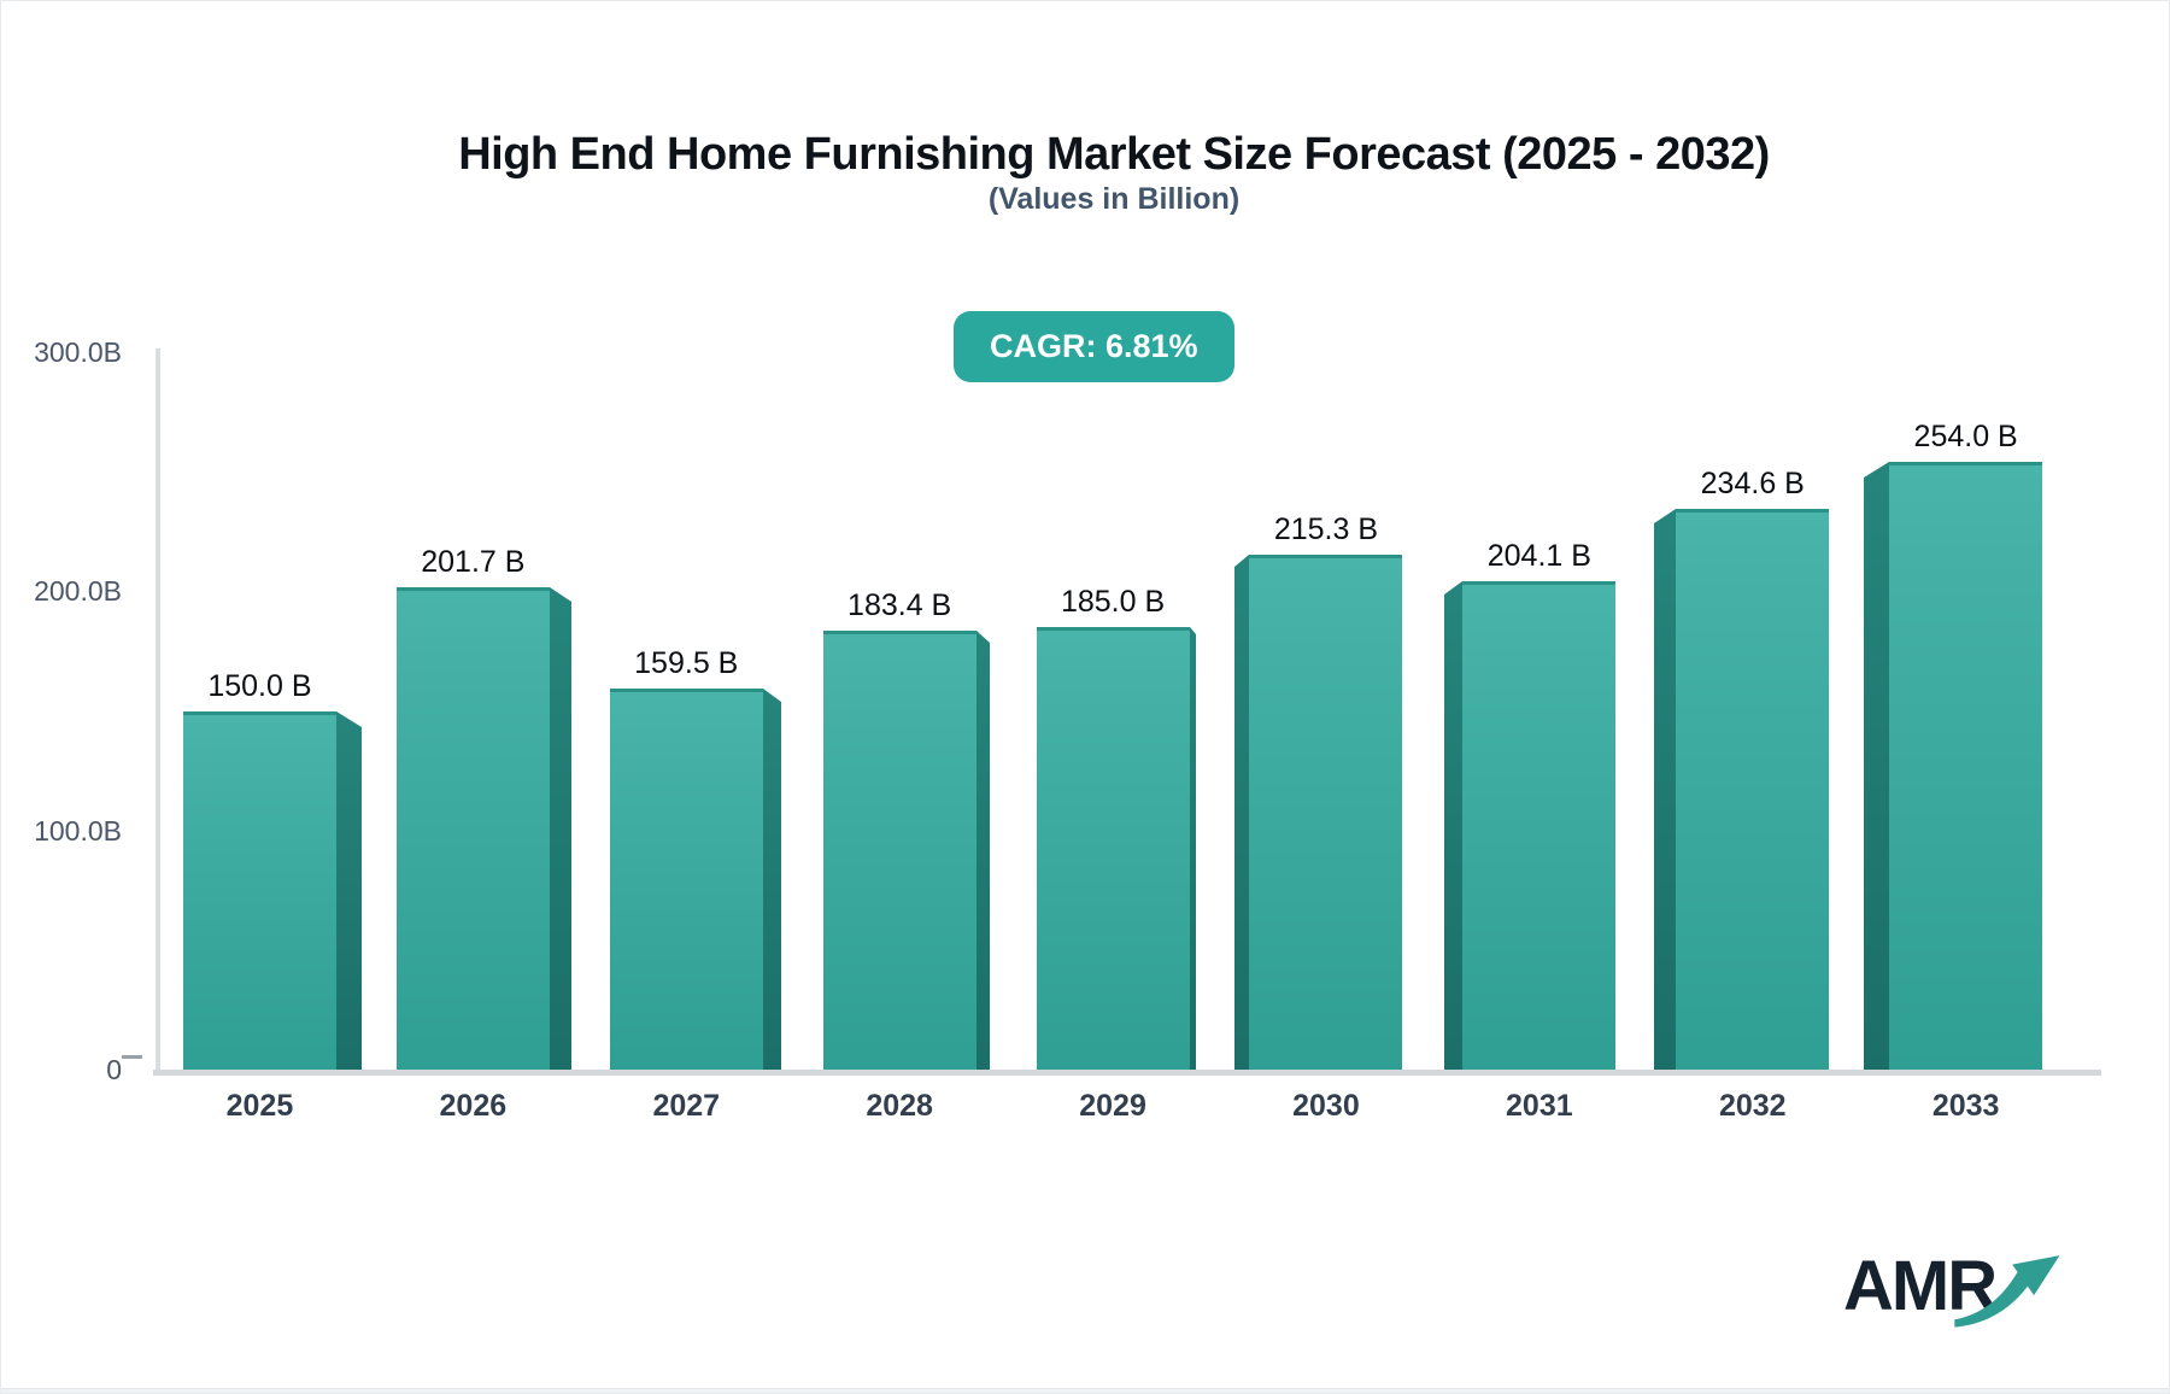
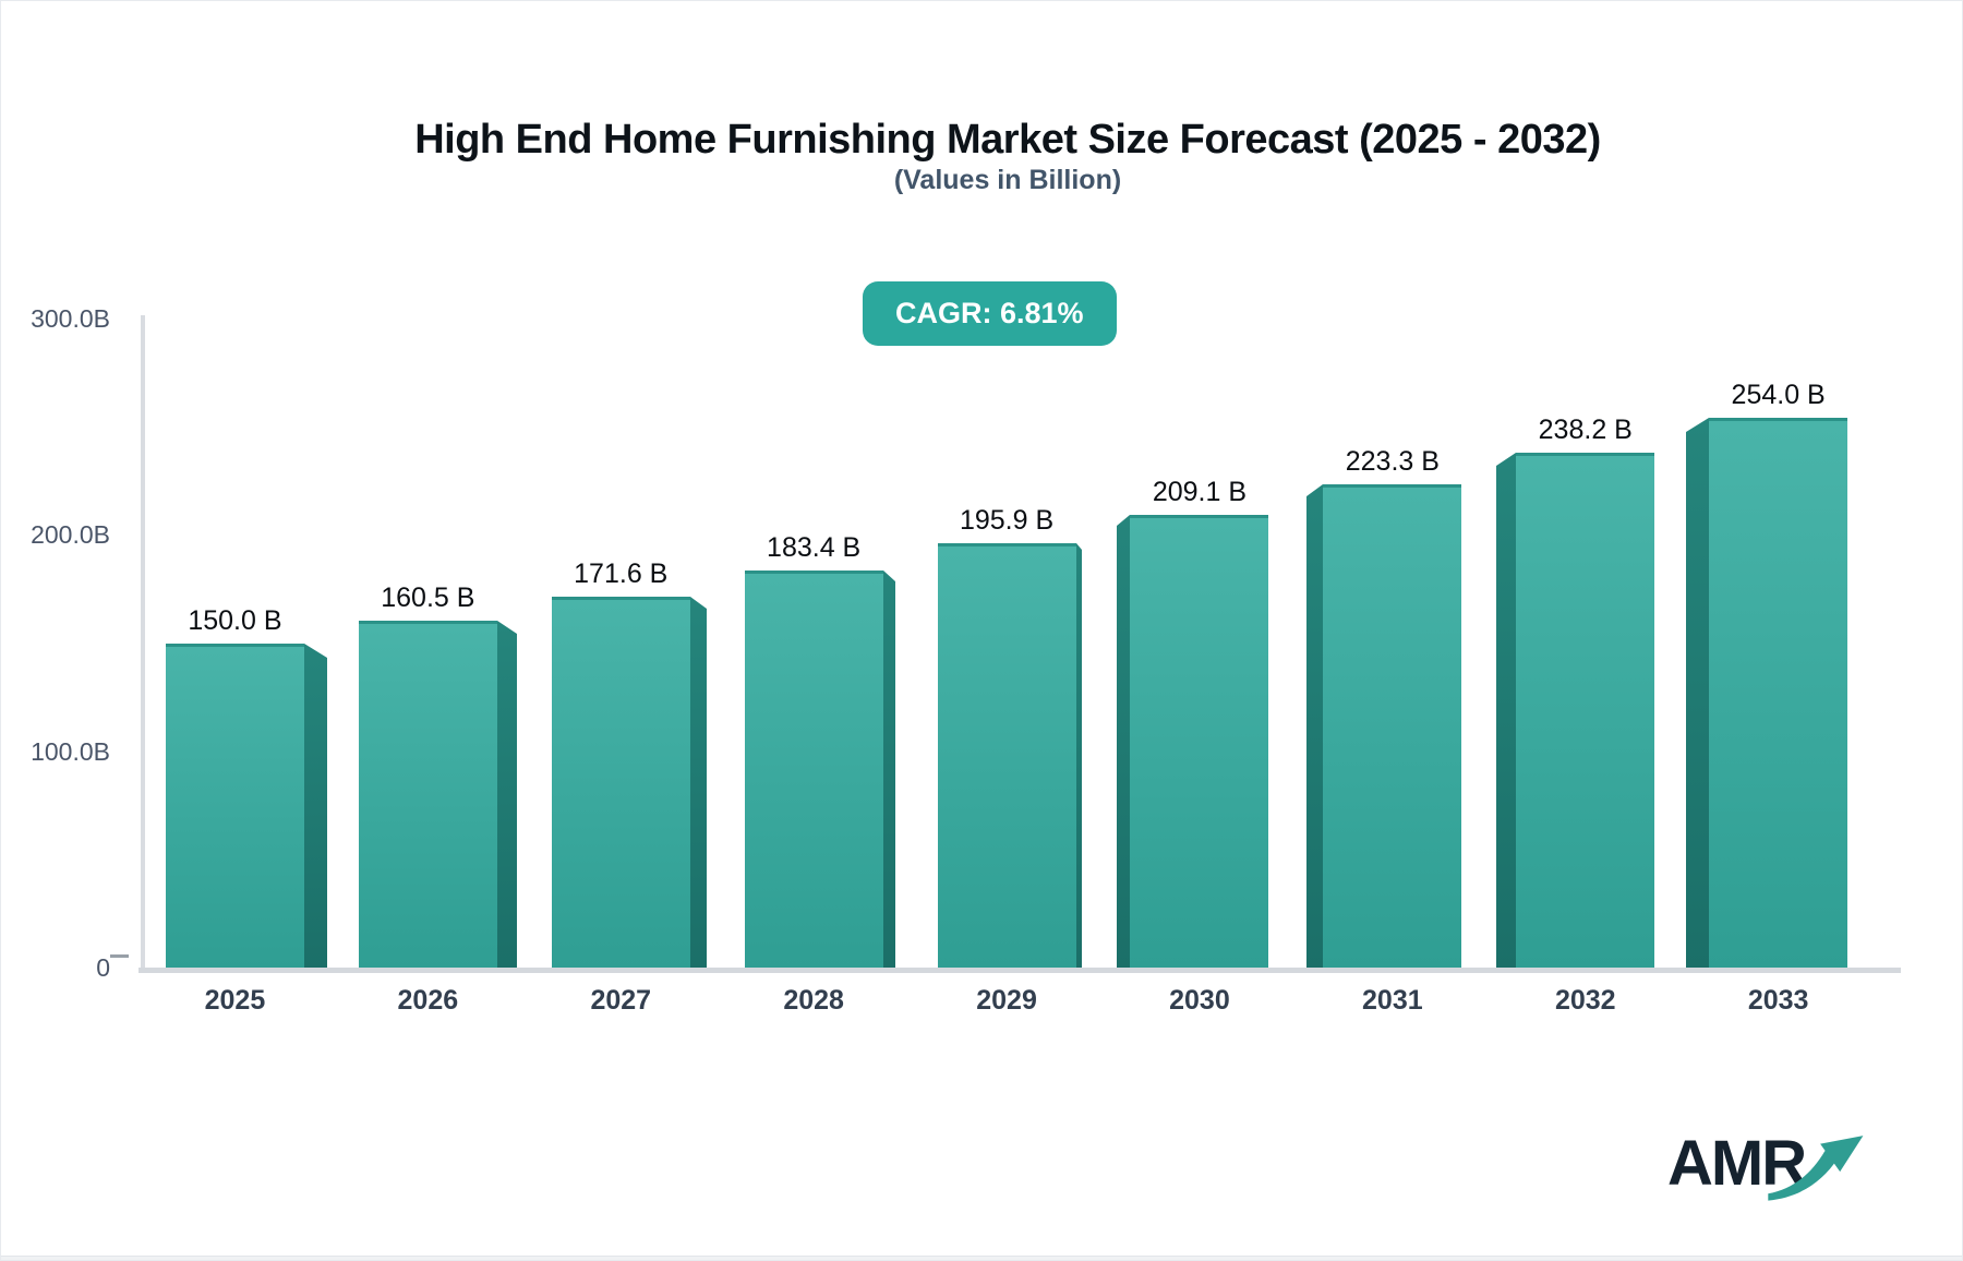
2026: 201.7 -> 160.5
2027: 159.5 -> 171.6
2029: 185.0 -> 195.9
2030: 215.3 -> 209.1
2031: 204.1 -> 223.3
2032: 234.6 -> 238.2
